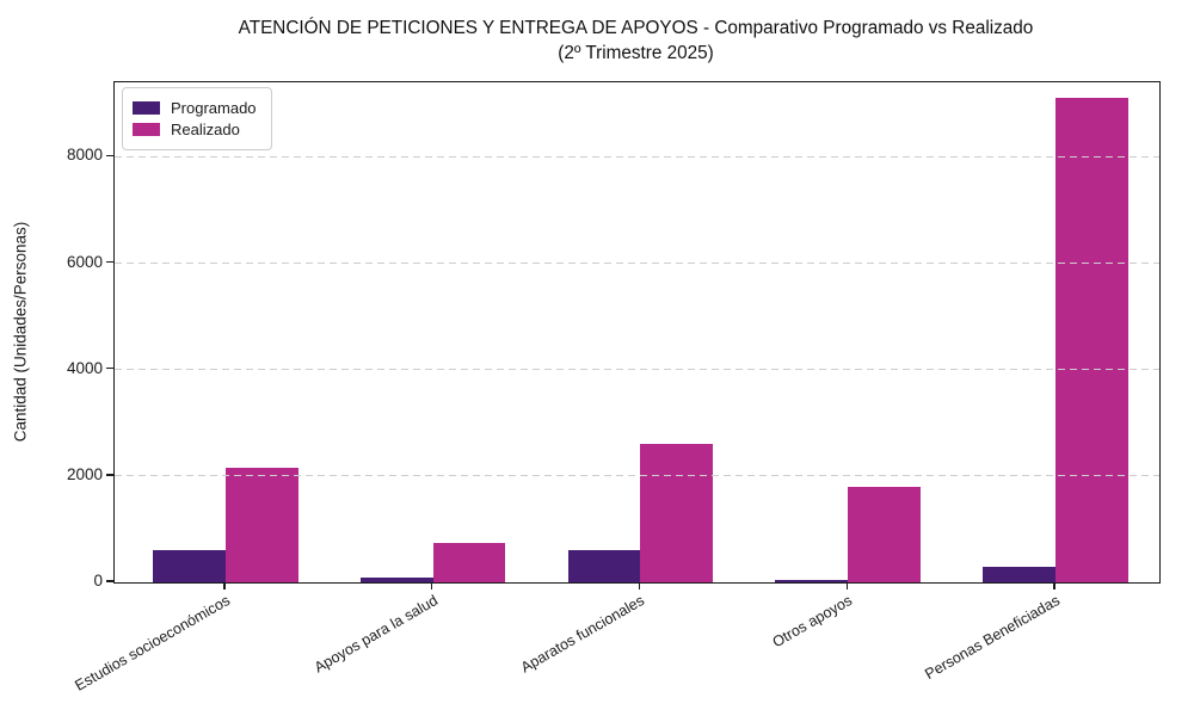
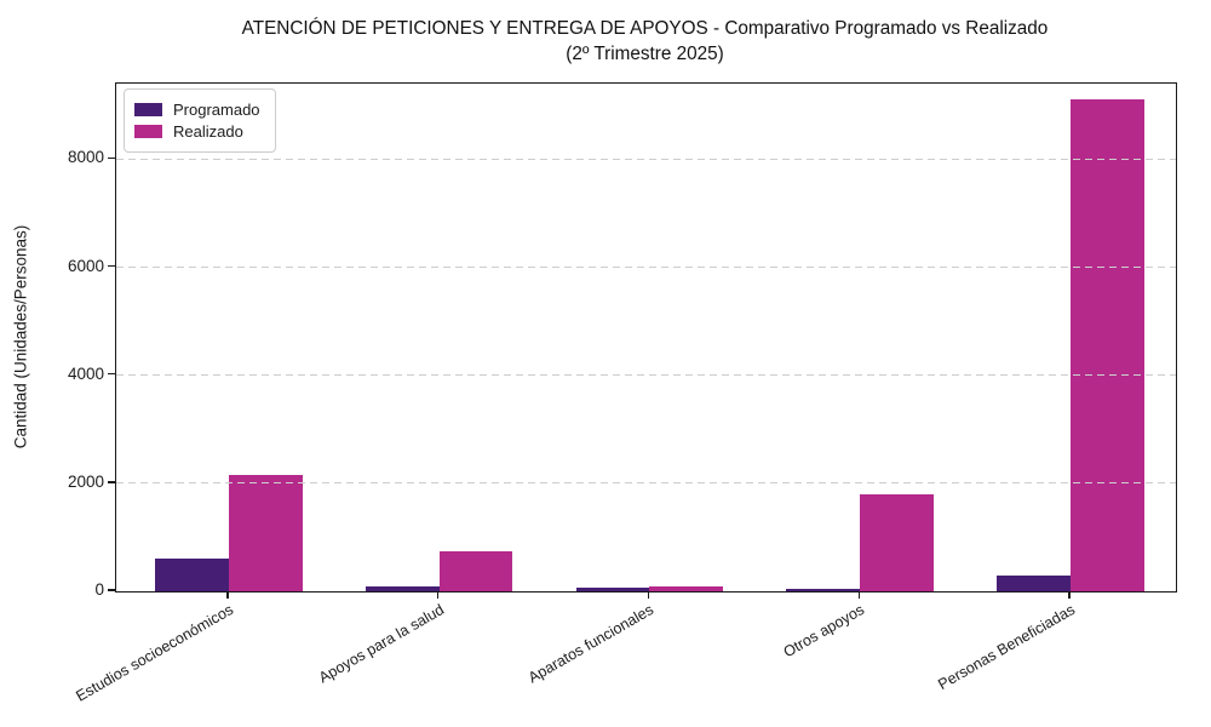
Programado/Aparatos funcionales: 600 -> 100
Realizado/Aparatos funcionales: 2600 -> 100
